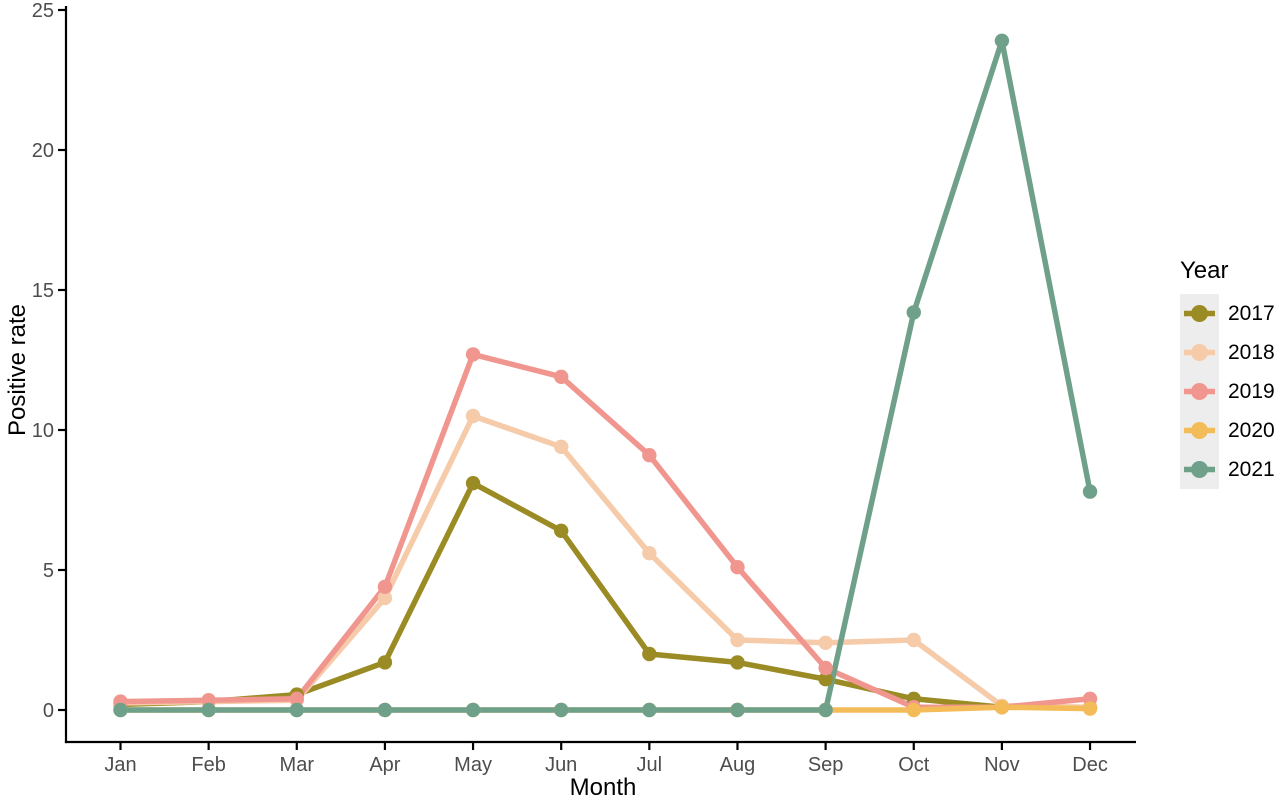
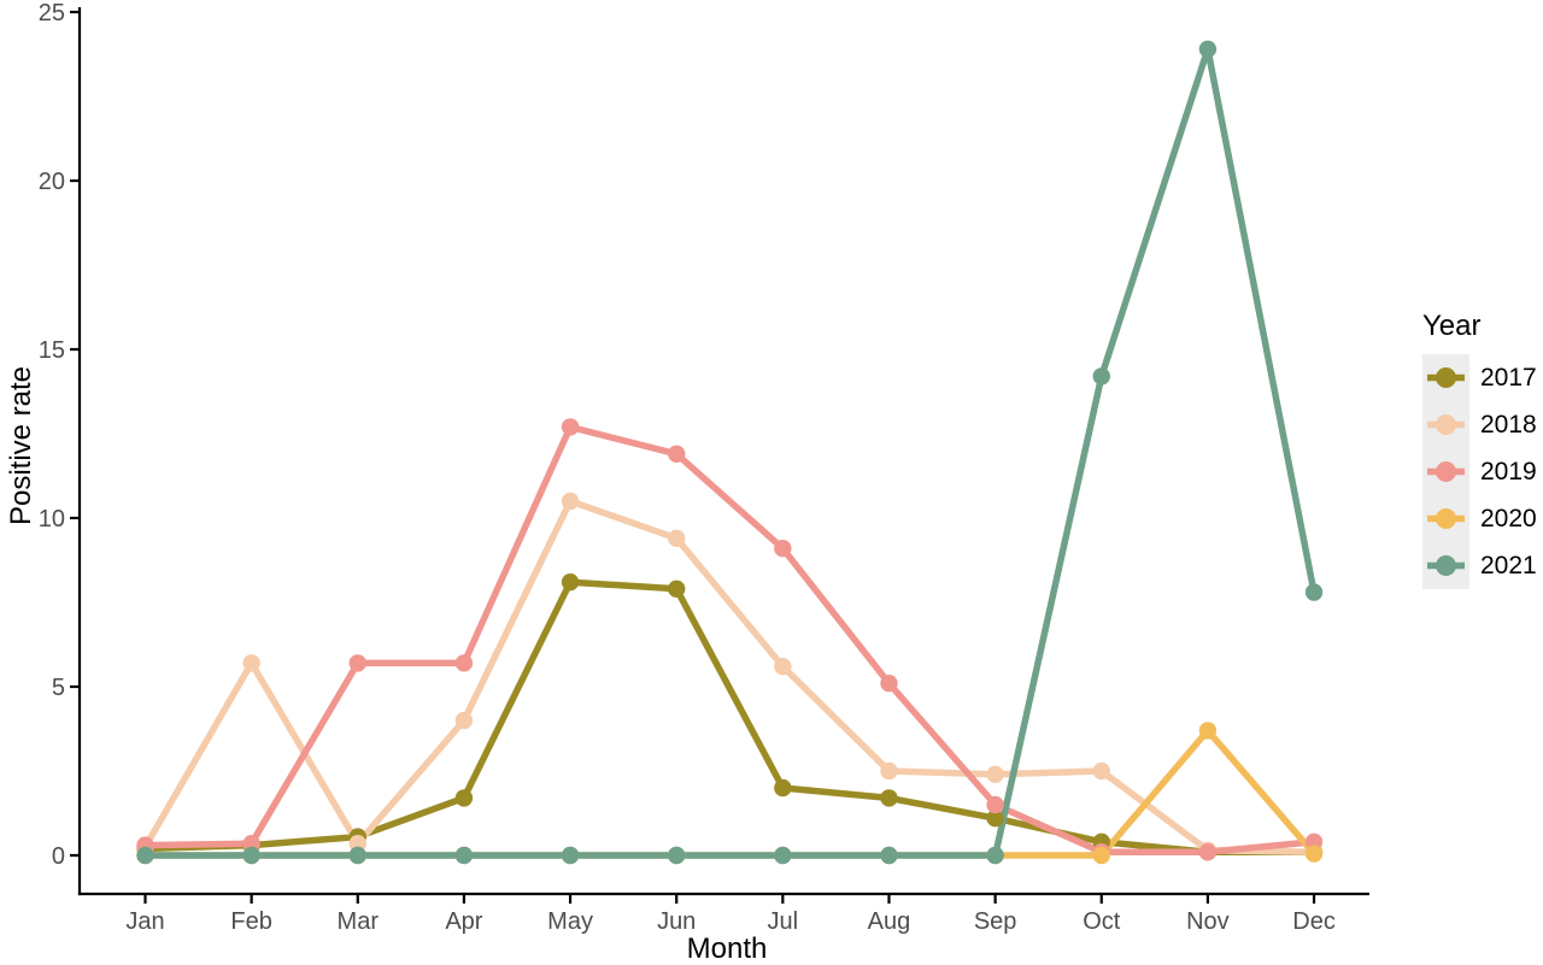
2018/Feb: 0.3 -> 5.7
2019/Mar: 0.4 -> 5.7
2019/Apr: 4.4 -> 5.7
2017/Jun: 6.4 -> 7.9
2020/Nov: 0.1 -> 3.7
